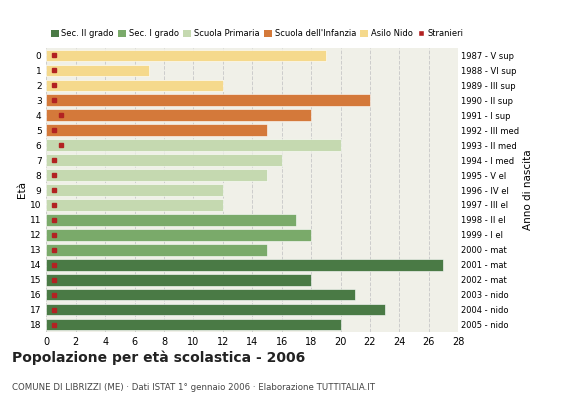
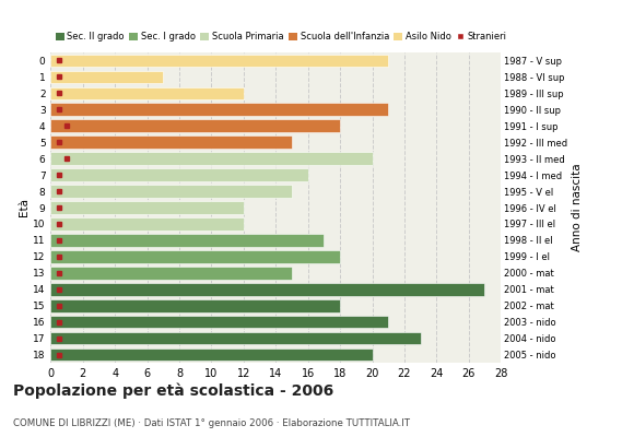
0: 19 -> 21
3: 22 -> 21
